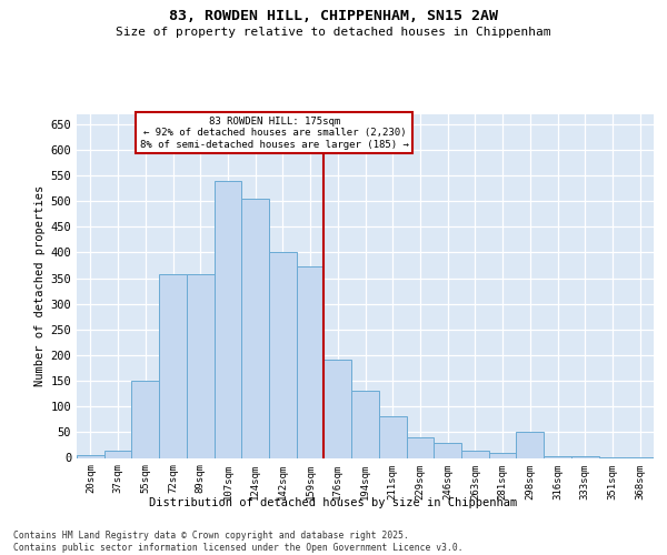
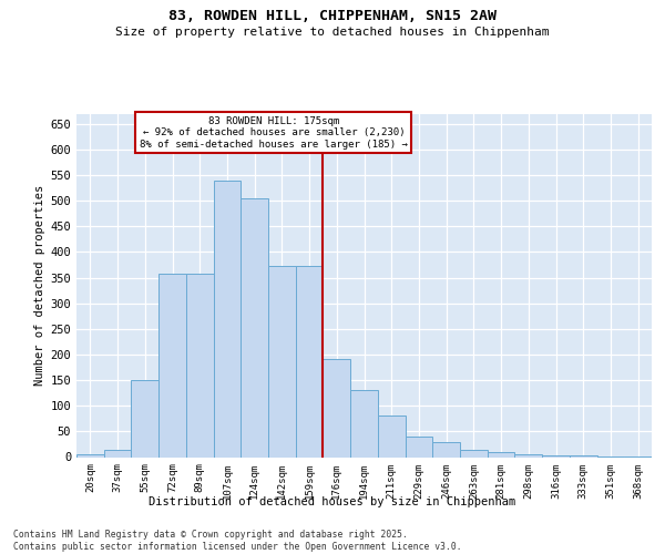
142sqm: 400 -> 373
298sqm: 50 -> 5
